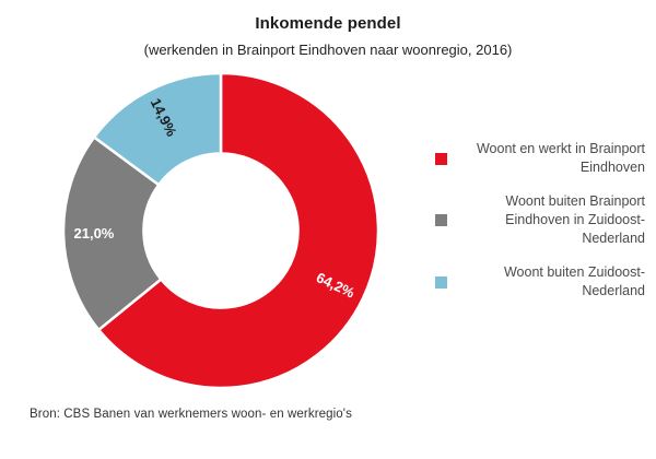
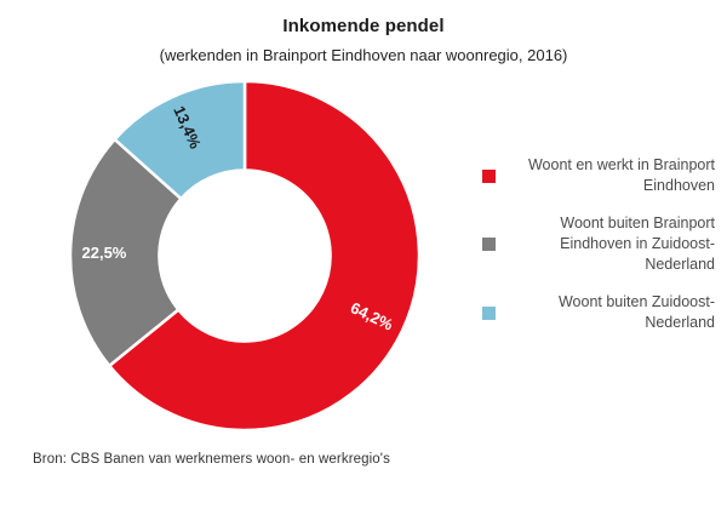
Woont buiten Brainport Eindhoven in Zuidoost-Nederland: 21,0% -> 22,5%
Woont buiten Zuidoost-Nederland: 14,9% -> 13,4%
